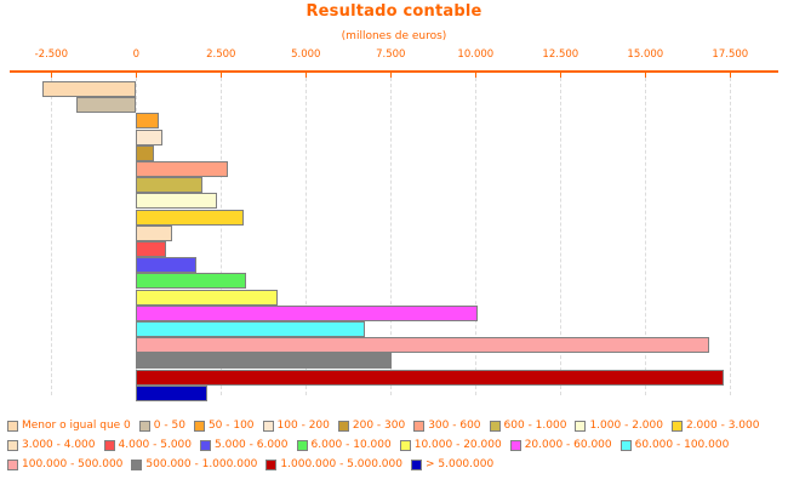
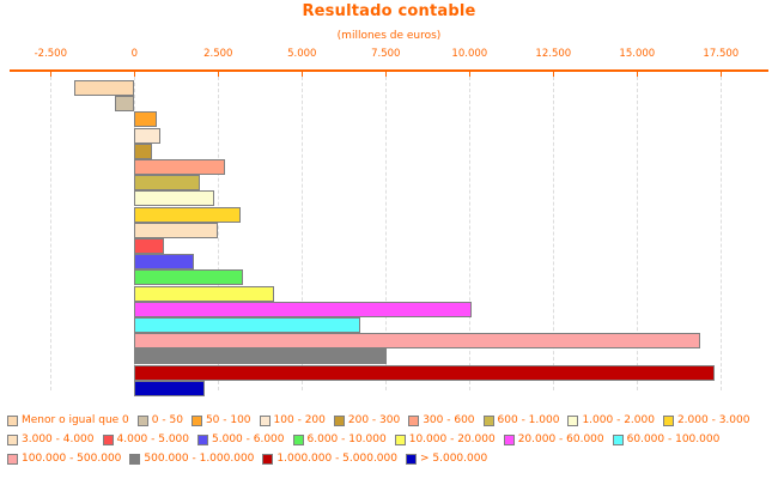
Menor o igual que 0: -2800 -> -1800
0 - 50: -1800 -> -600
3.000 - 4.000: 1000 -> 2500
